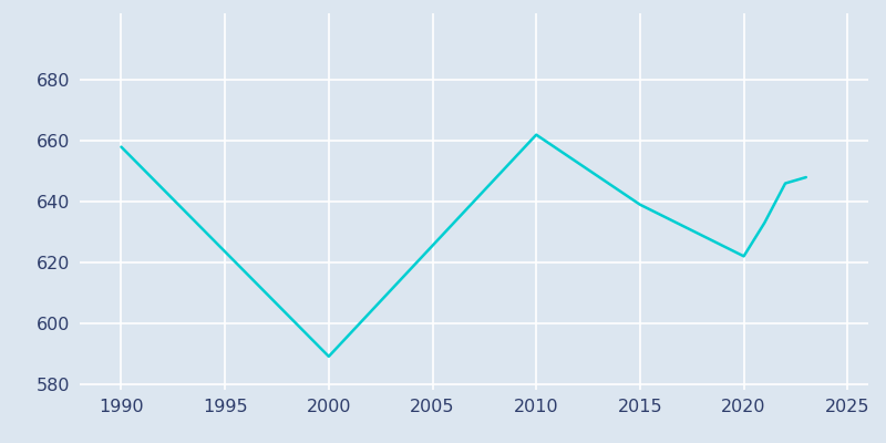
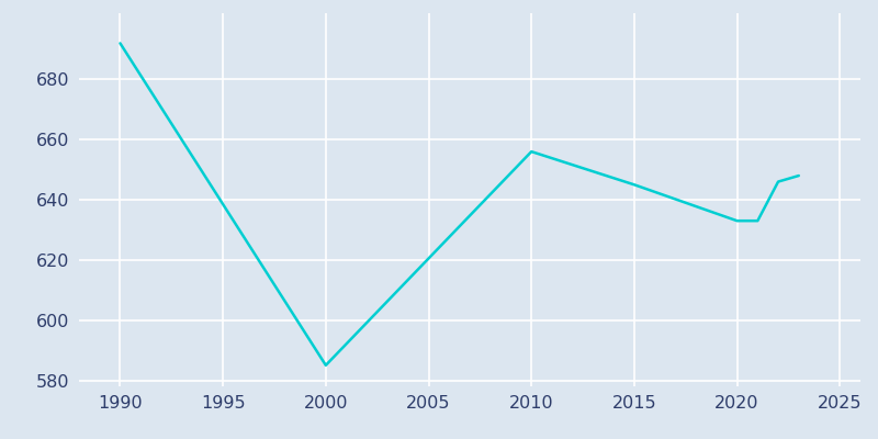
1990: 658 -> 692
2000: 589 -> 585
2010: 662 -> 656
2015: 639 -> 645
2020: 622 -> 633
